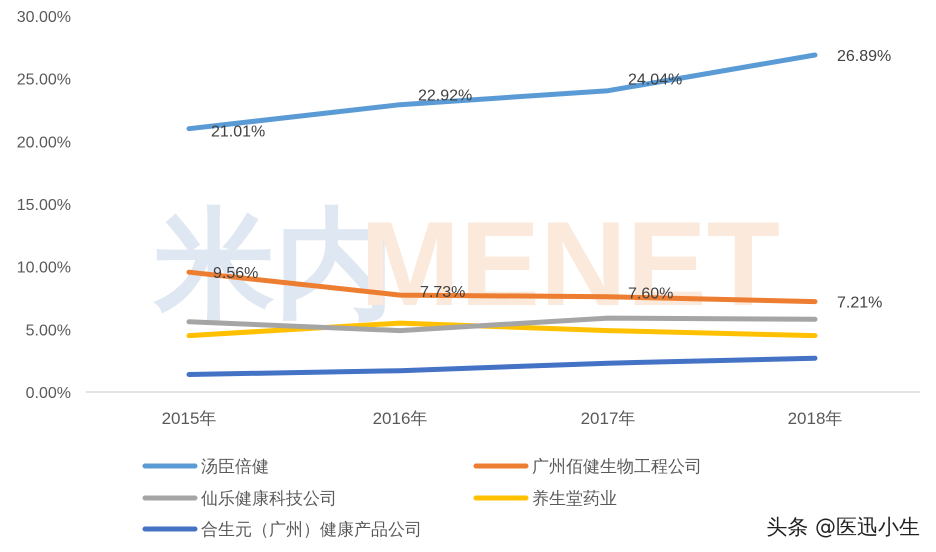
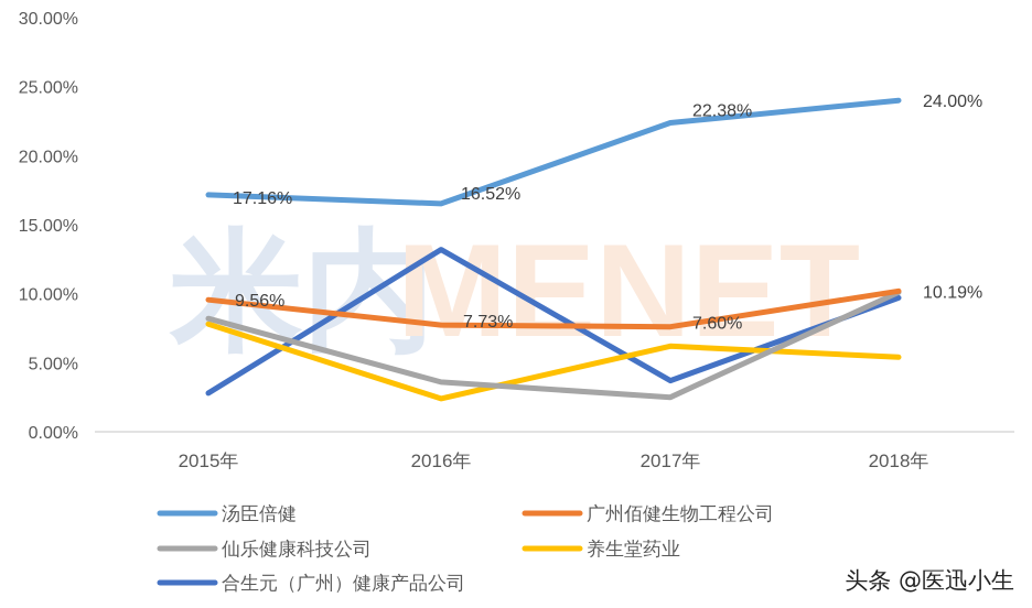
汤臣倍健/2015年: 21.01% -> 17.16%
仙乐健康科技公司/2015年: 5.6% -> 8.2%
养生堂药业/2015年: 4.5% -> 7.8%
合生元（广州）健康产品公司/2015年: 1.4% -> 2.8%
汤臣倍健/2016年: 22.92% -> 16.52%
仙乐健康科技公司/2016年: 4.9% -> 3.6%
养生堂药业/2016年: 5.5% -> 2.4%
合生元（广州）健康产品公司/2016年: 1.7% -> 13.2%
汤臣倍健/2017年: 24.04% -> 22.38%
仙乐健康科技公司/2017年: 5.9% -> 2.5%
养生堂药业/2017年: 4.9% -> 6.2%
合生元（广州）健康产品公司/2017年: 2.3% -> 3.7%
汤臣倍健/2018年: 26.89% -> 24.00%
广州佰健生物工程公司/2018年: 7.21% -> 10.19%
仙乐健康科技公司/2018年: 5.8% -> 10.1%
养生堂药业/2018年: 4.5% -> 5.4%
合生元（广州）健康产品公司/2018年: 2.7% -> 9.7%
